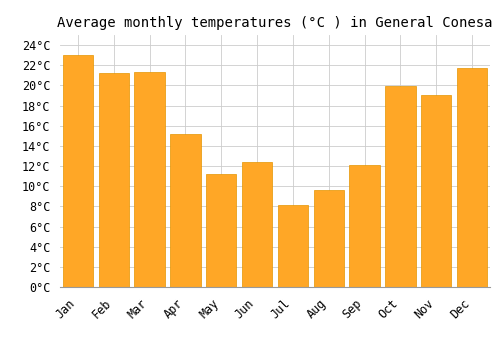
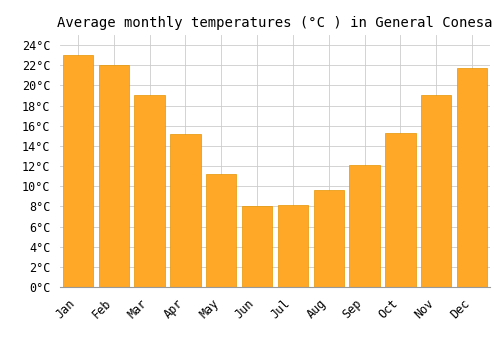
Feb: 21.2°C -> 22.0°C
Mar: 21.3°C -> 19.0°C
Jun: 12.4°C -> 8.0°C
Oct: 19.9°C -> 15.3°C
